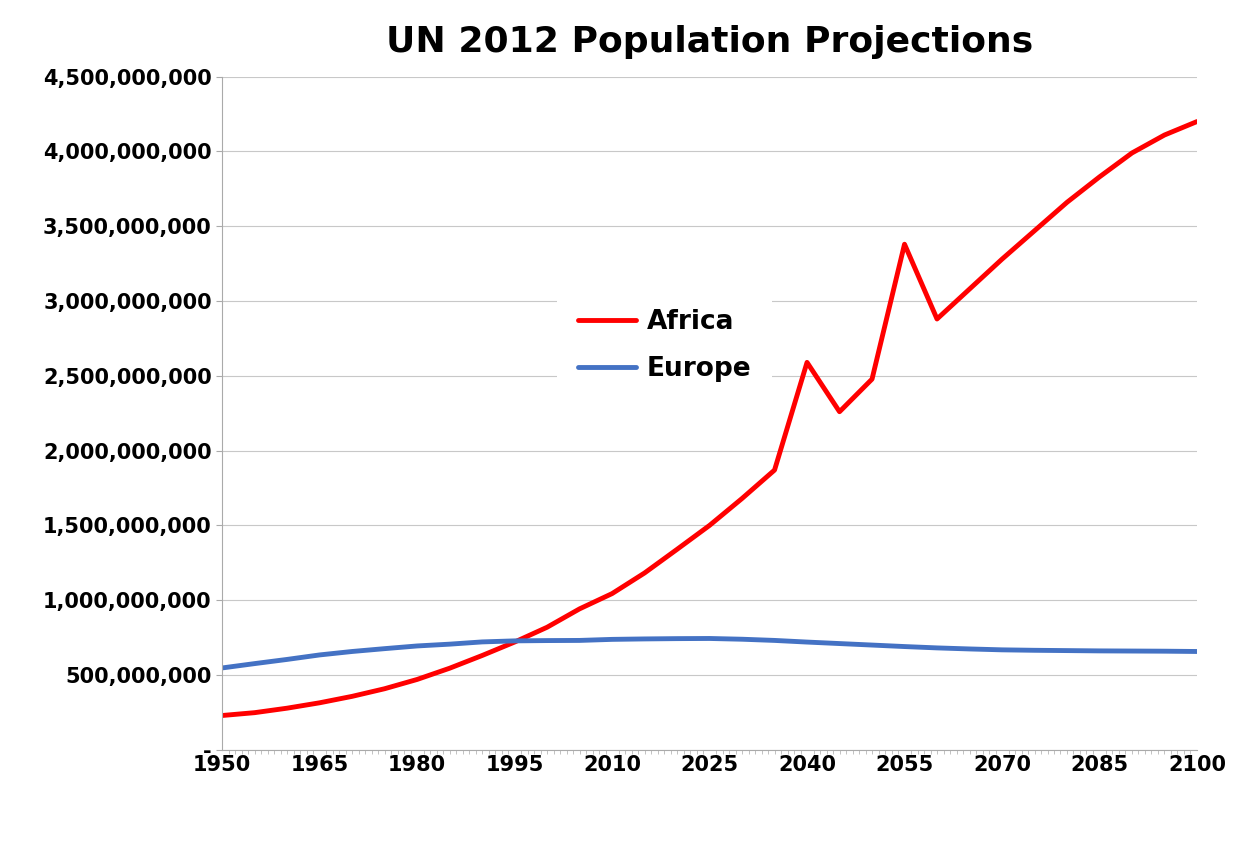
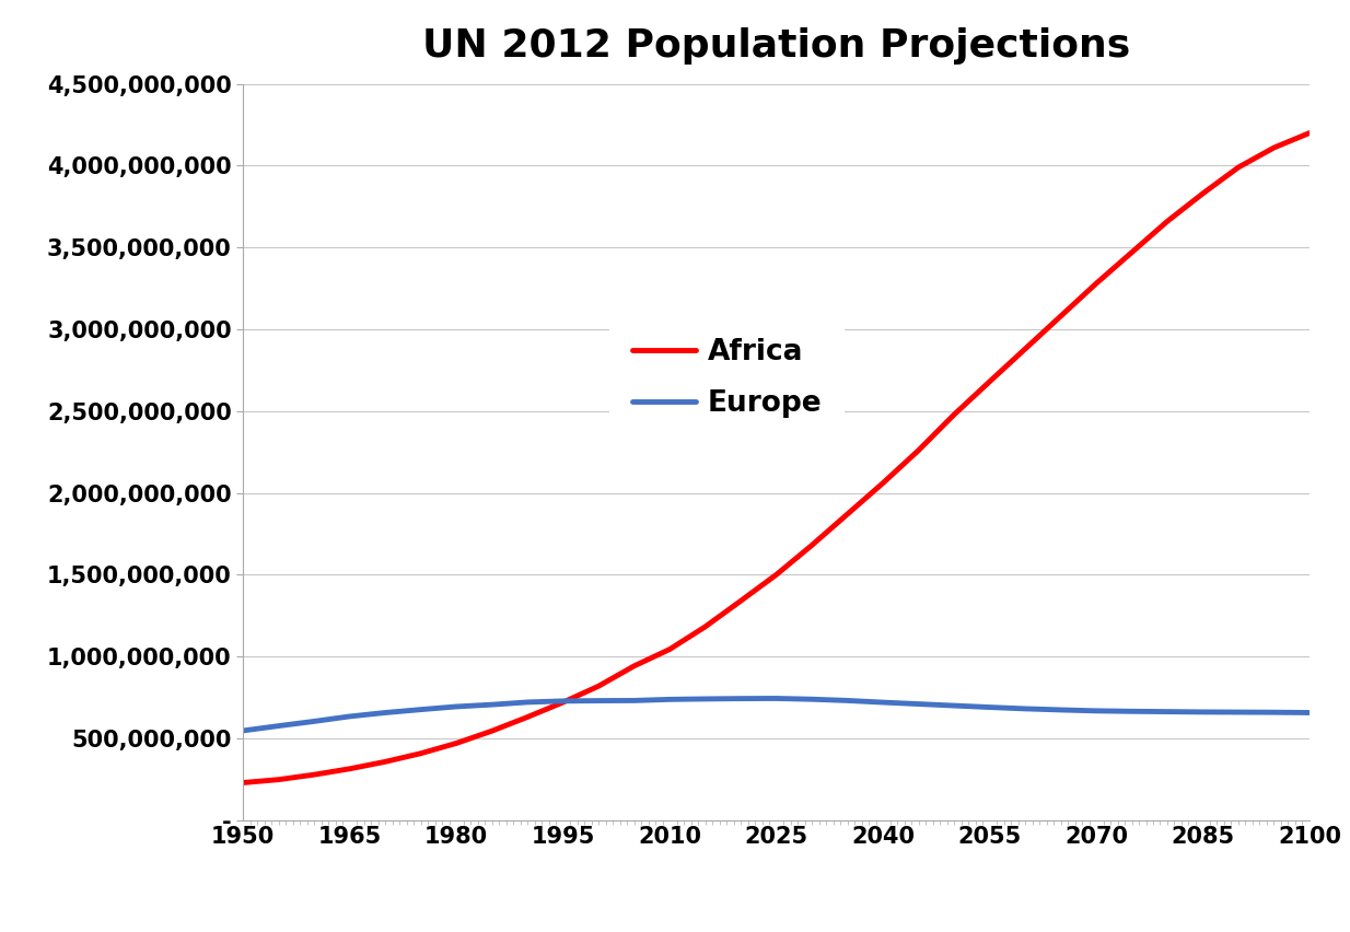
Africa/2040: 2,590,000,000 -> 2,060,000,000
Africa/2055: 3,380,000,000 -> 2,680,000,000
